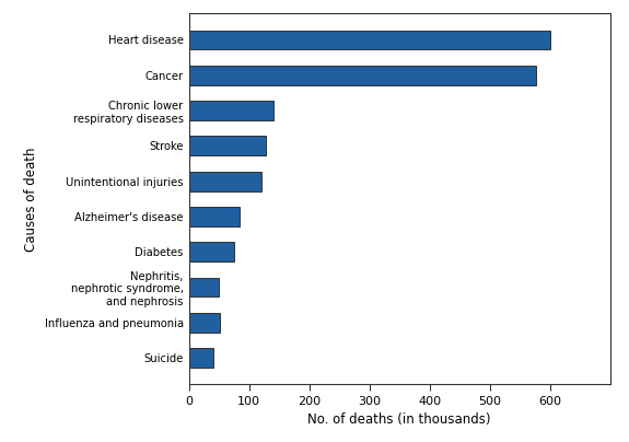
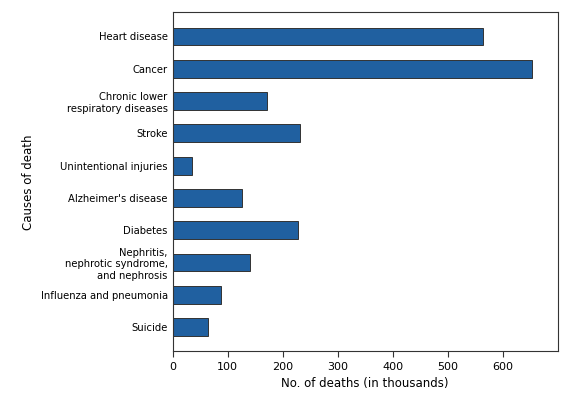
Heart disease: 600 -> 564
Cancer: 576 -> 654
Chronic lower respiratory diseases: 140 -> 172
Stroke: 129 -> 232
Unintentional injuries: 120 -> 36
Alzheimer's disease: 84 -> 126
Diabetes: 75 -> 228
Nephritis, nephrotic syndrome, and nephrosis: 50 -> 140
Influenza and pneumonia: 51 -> 88
Suicide: 41 -> 64
